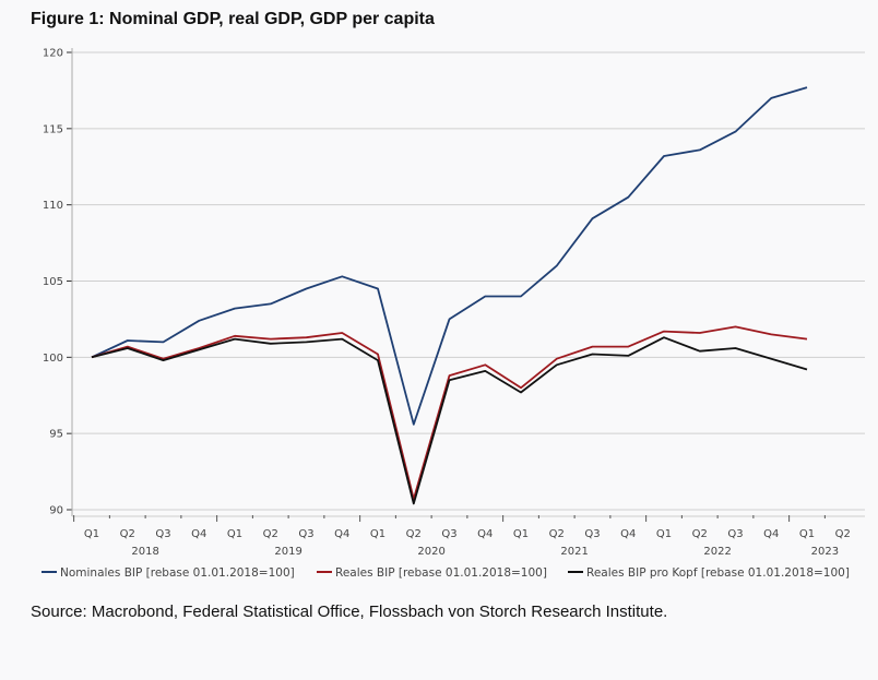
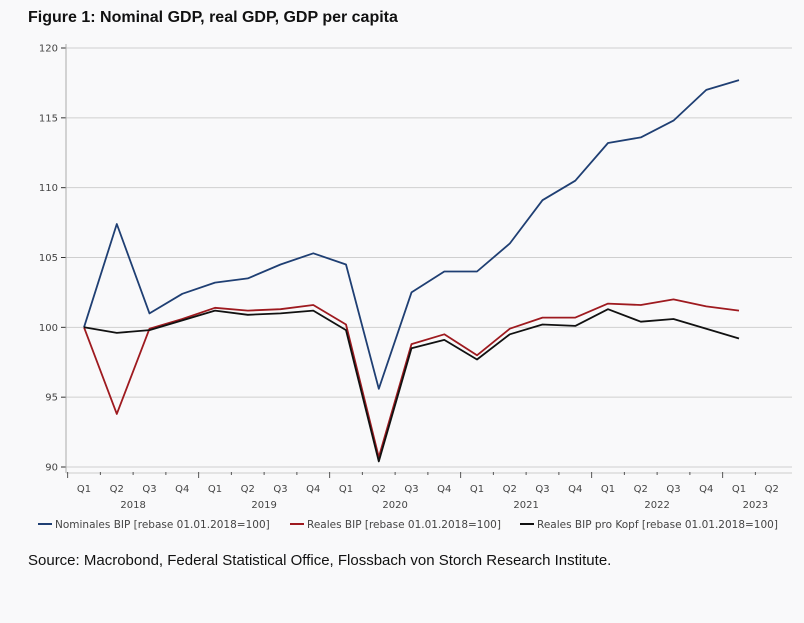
Nominales BIP [rebase 01.01.2018=100]/Q2 2018: 101.1 -> 107.4
Reales BIP [rebase 01.01.2018=100]/Q2 2018: 100.7 -> 93.8
Reales BIP pro Kopf [rebase 01.01.2018=100]/Q2 2018: 100.6 -> 99.6
